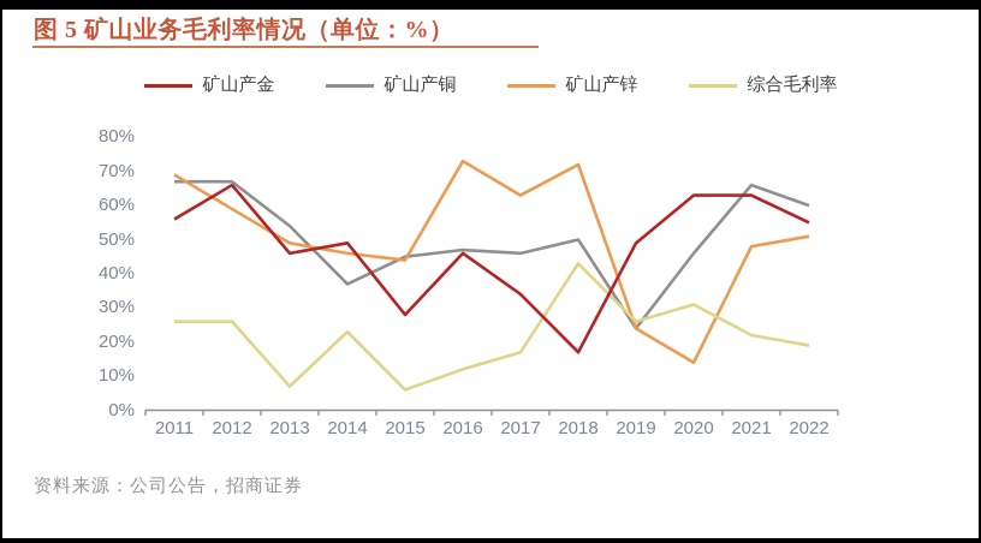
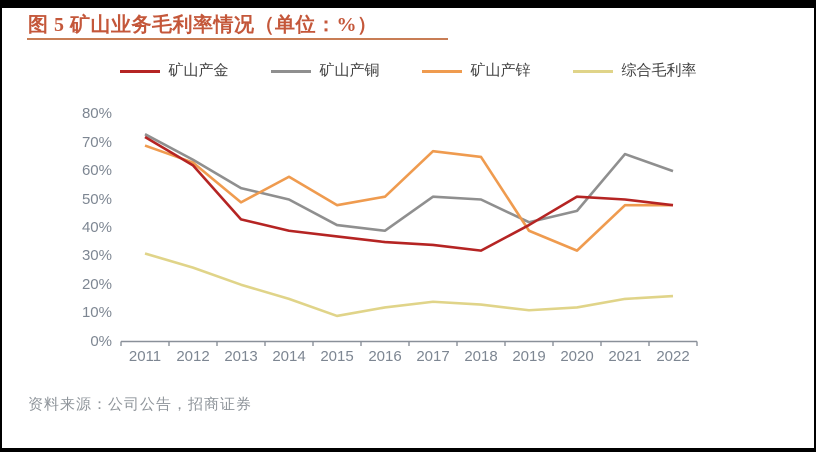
矿山产金/2011: 56% -> 72%
矿山产铜/2011: 67% -> 73%
综合毛利率/2011: 26% -> 31%
矿山产金/2012: 66% -> 62%
矿山产铜/2012: 67% -> 64%
矿山产锌/2012: 59% -> 63%
矿山产金/2013: 46% -> 43%
综合毛利率/2013: 7% -> 20%
矿山产金/2014: 49% -> 39%
矿山产铜/2014: 37% -> 50%
矿山产锌/2014: 46% -> 58%
综合毛利率/2014: 23% -> 15%
矿山产金/2015: 28% -> 37%
矿山产铜/2015: 45% -> 41%
矿山产锌/2015: 44% -> 48%
综合毛利率/2015: 6% -> 9%
矿山产金/2016: 46% -> 35%
矿山产铜/2016: 47% -> 39%
矿山产锌/2016: 73% -> 51%
矿山产铜/2017: 46% -> 51%
矿山产锌/2017: 63% -> 67%
综合毛利率/2017: 17% -> 14%
矿山产金/2018: 17% -> 32%
矿山产锌/2018: 72% -> 65%
综合毛利率/2018: 43% -> 13%
矿山产金/2019: 49% -> 41%
矿山产铜/2019: 24% -> 42%
矿山产锌/2019: 24% -> 39%
综合毛利率/2019: 26% -> 11%
矿山产金/2020: 63% -> 51%
矿山产锌/2020: 14% -> 32%
综合毛利率/2020: 31% -> 12%
矿山产金/2021: 63% -> 50%
综合毛利率/2021: 22% -> 15%
矿山产金/2022: 55% -> 48%
矿山产锌/2022: 51% -> 48%
综合毛利率/2022: 19% -> 16%
